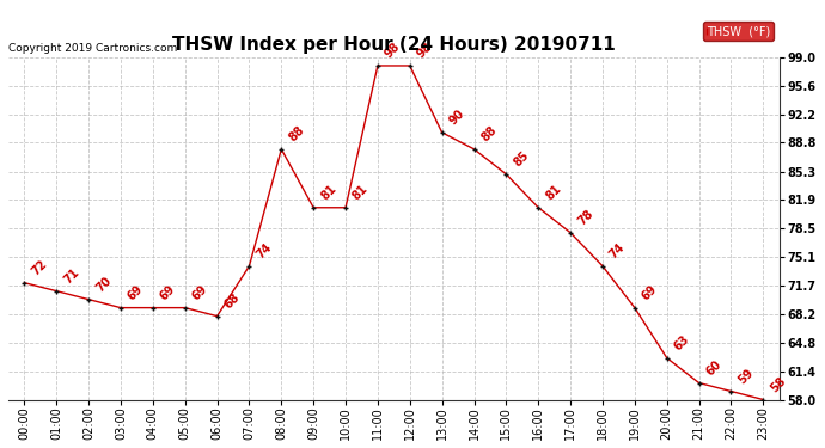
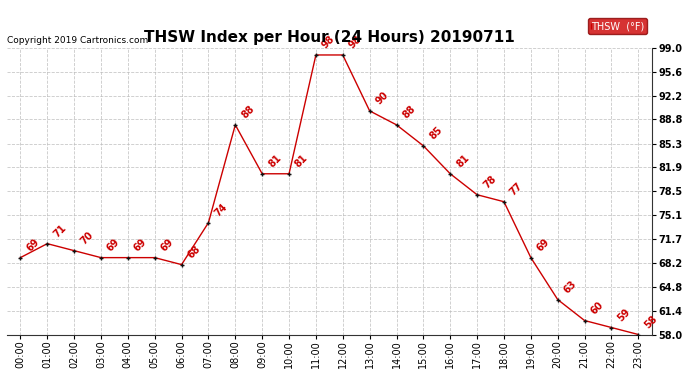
00:00: 72 -> 69
18:00: 74 -> 77
